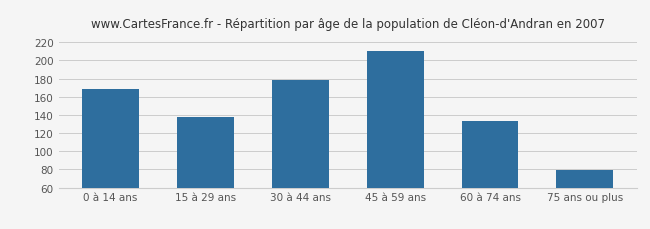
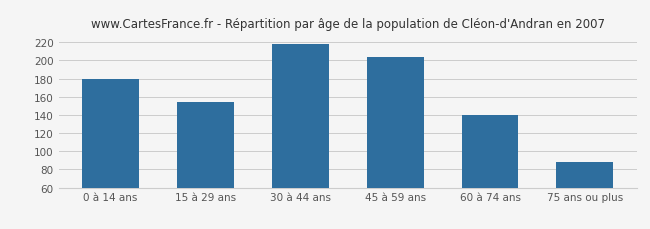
0 à 14 ans: 168 -> 180
15 à 29 ans: 138 -> 154
30 à 44 ans: 178 -> 218
45 à 59 ans: 210 -> 204
60 à 74 ans: 133 -> 140
75 ans ou plus: 79 -> 88
